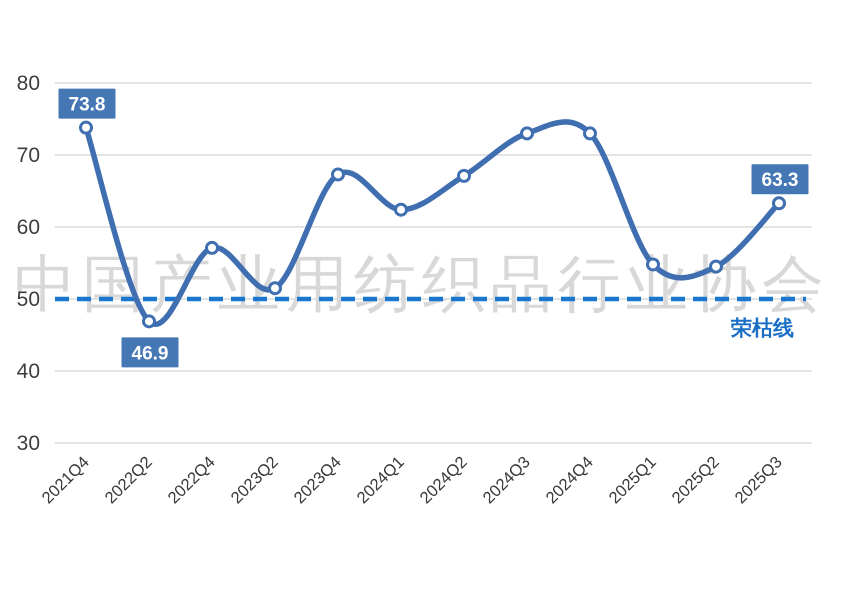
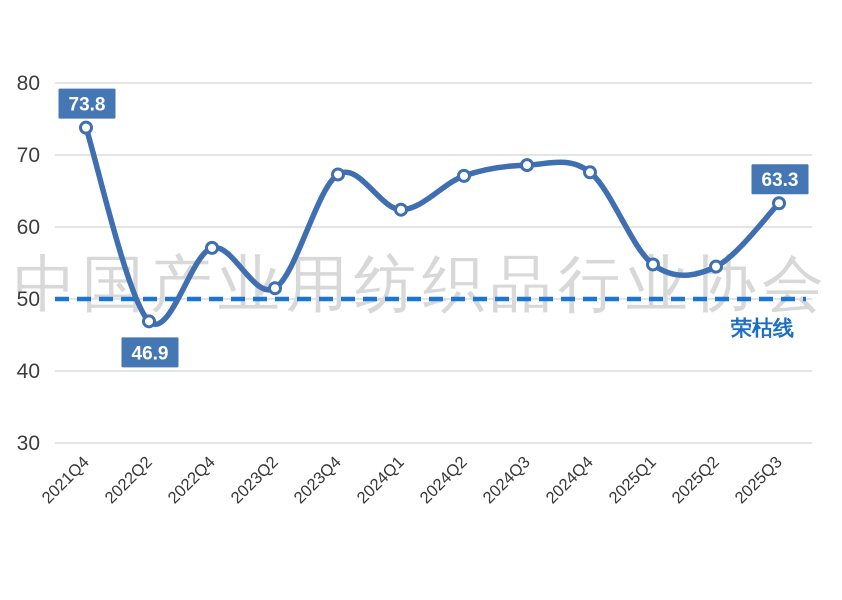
2024Q3: 73 -> 69
2024Q4: 73 -> 68
